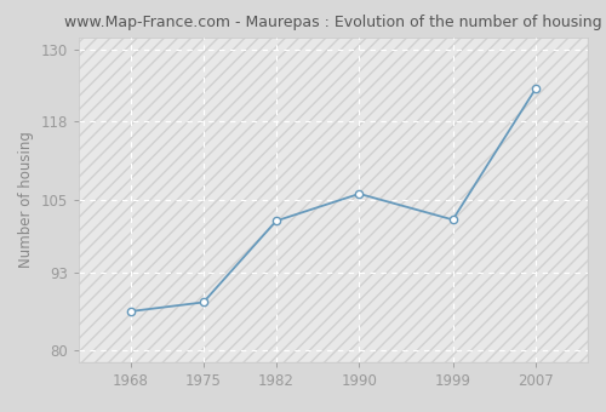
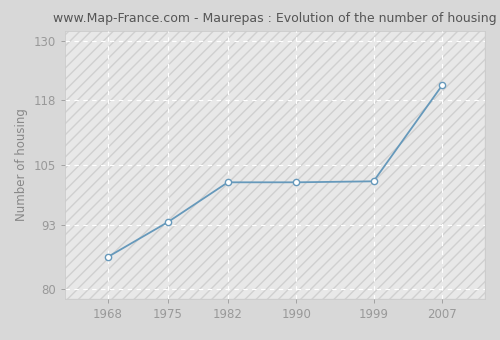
1975: 88.0 -> 93.5
1990: 106.0 -> 101.5
2007: 123.5 -> 121.0
